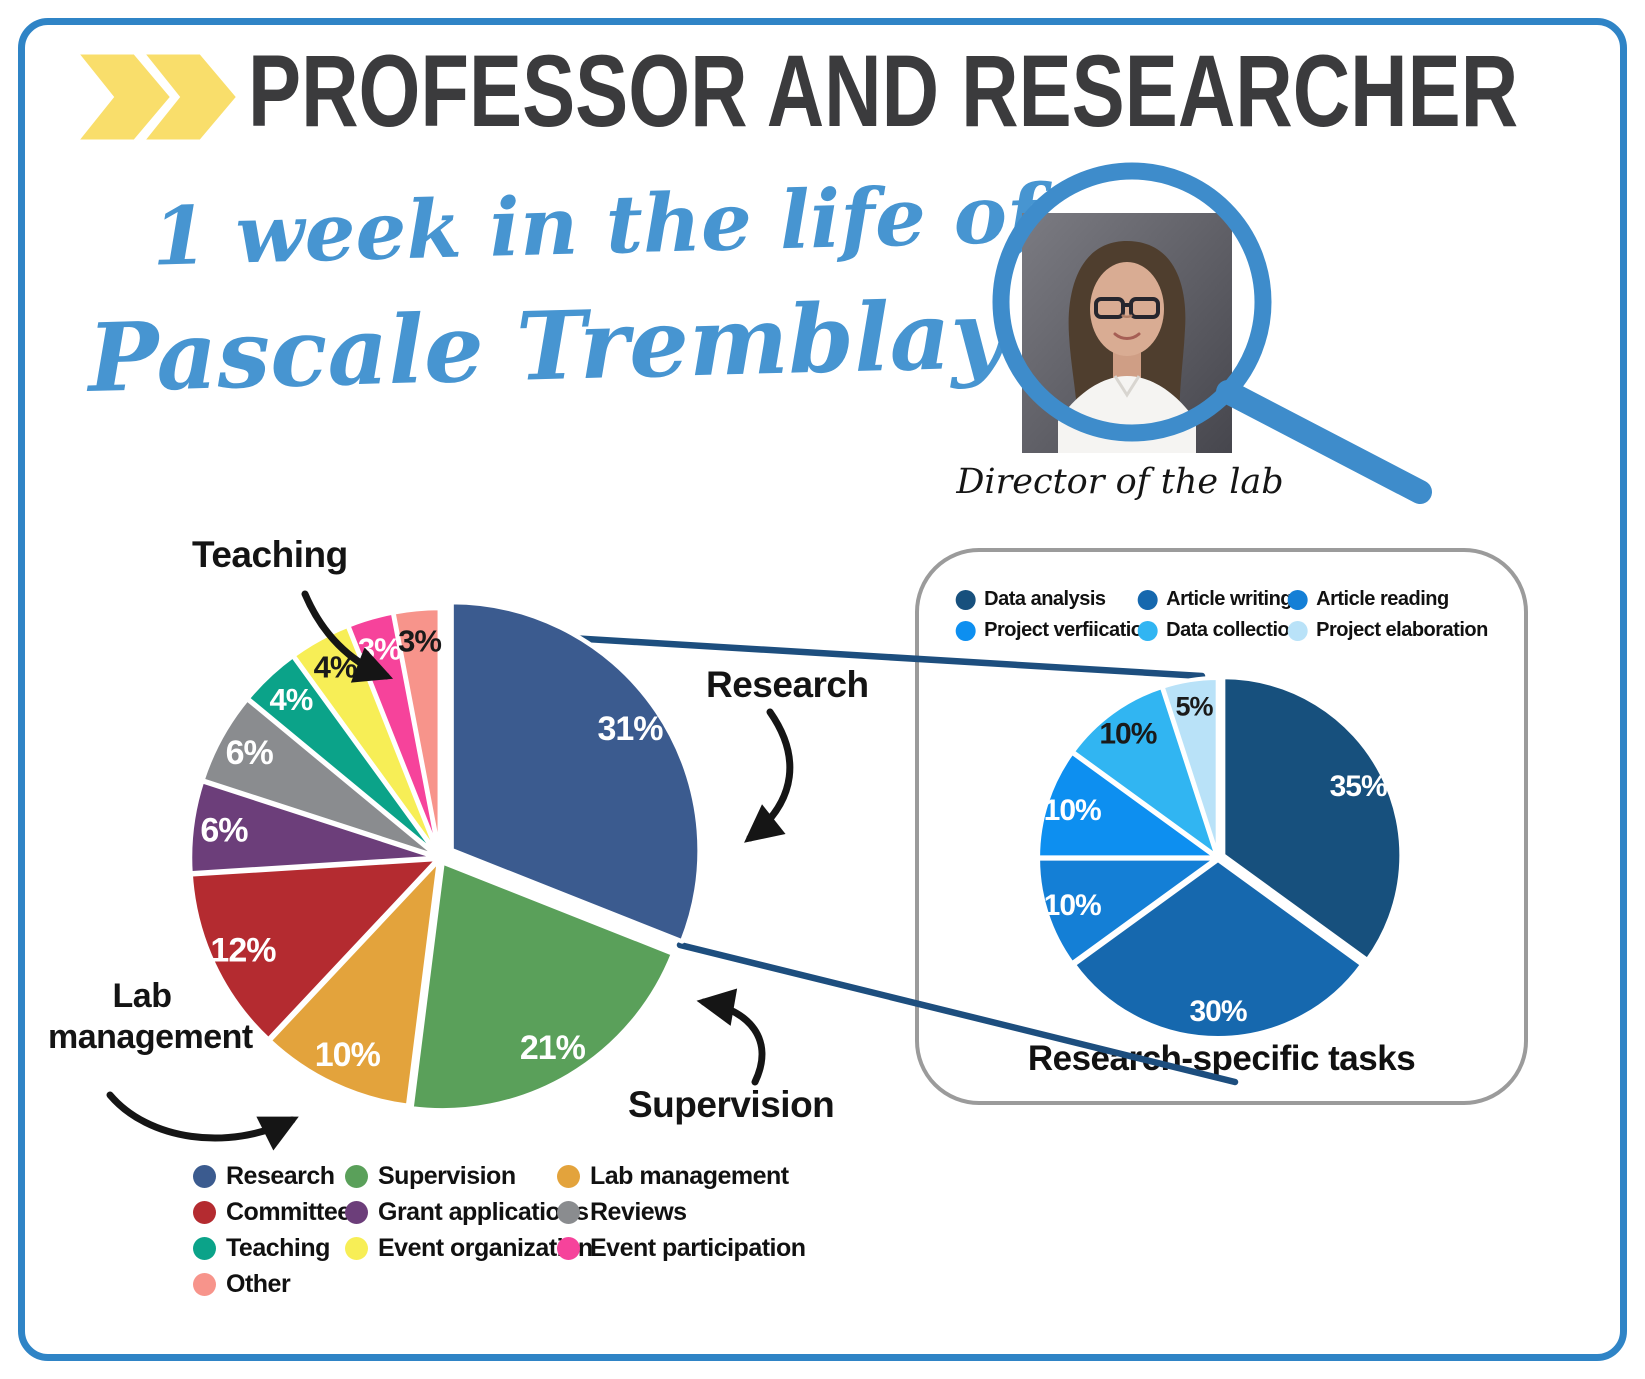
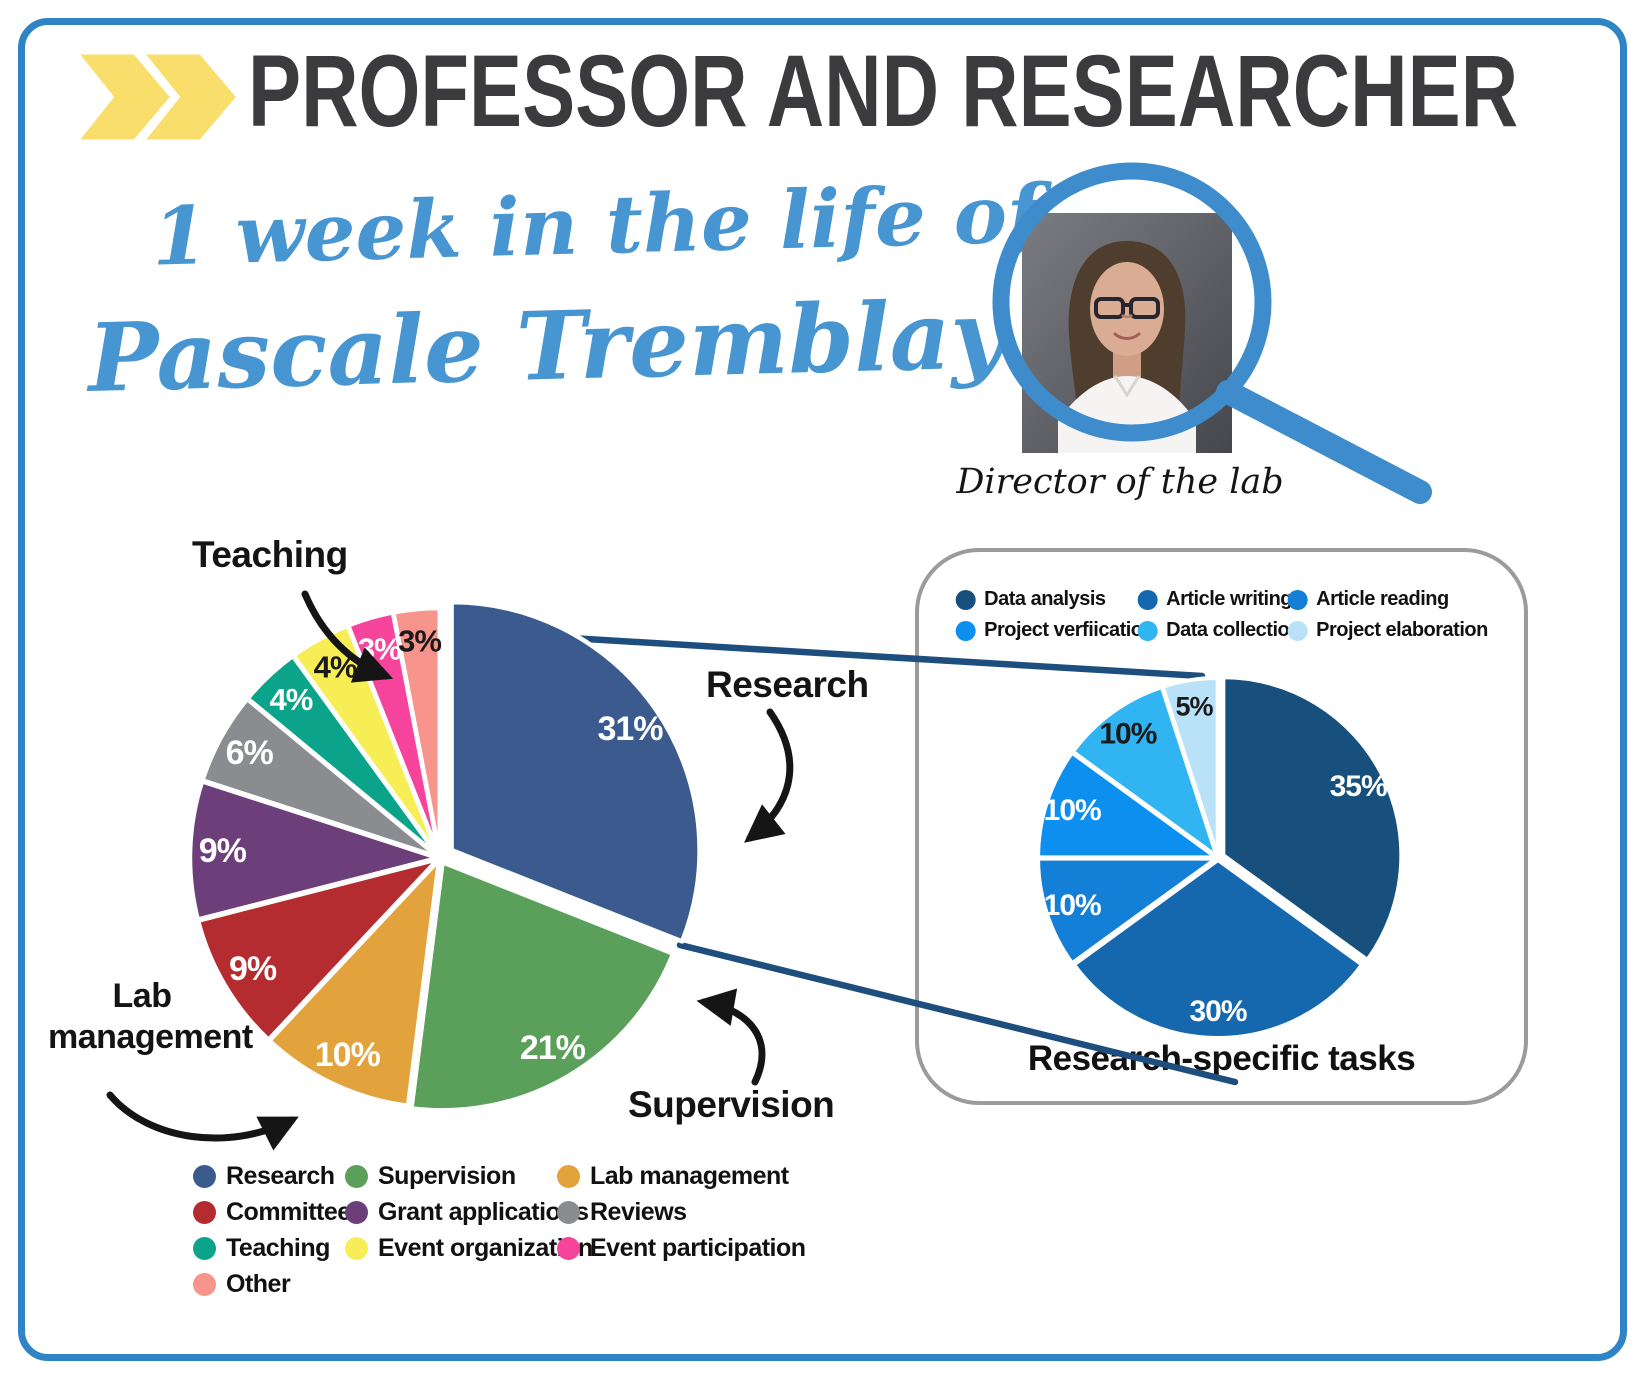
1 week in the life of Pascale Tremblay/Committees: 12% -> 9%
1 week in the life of Pascale Tremblay/Grant applications: 6% -> 9%
